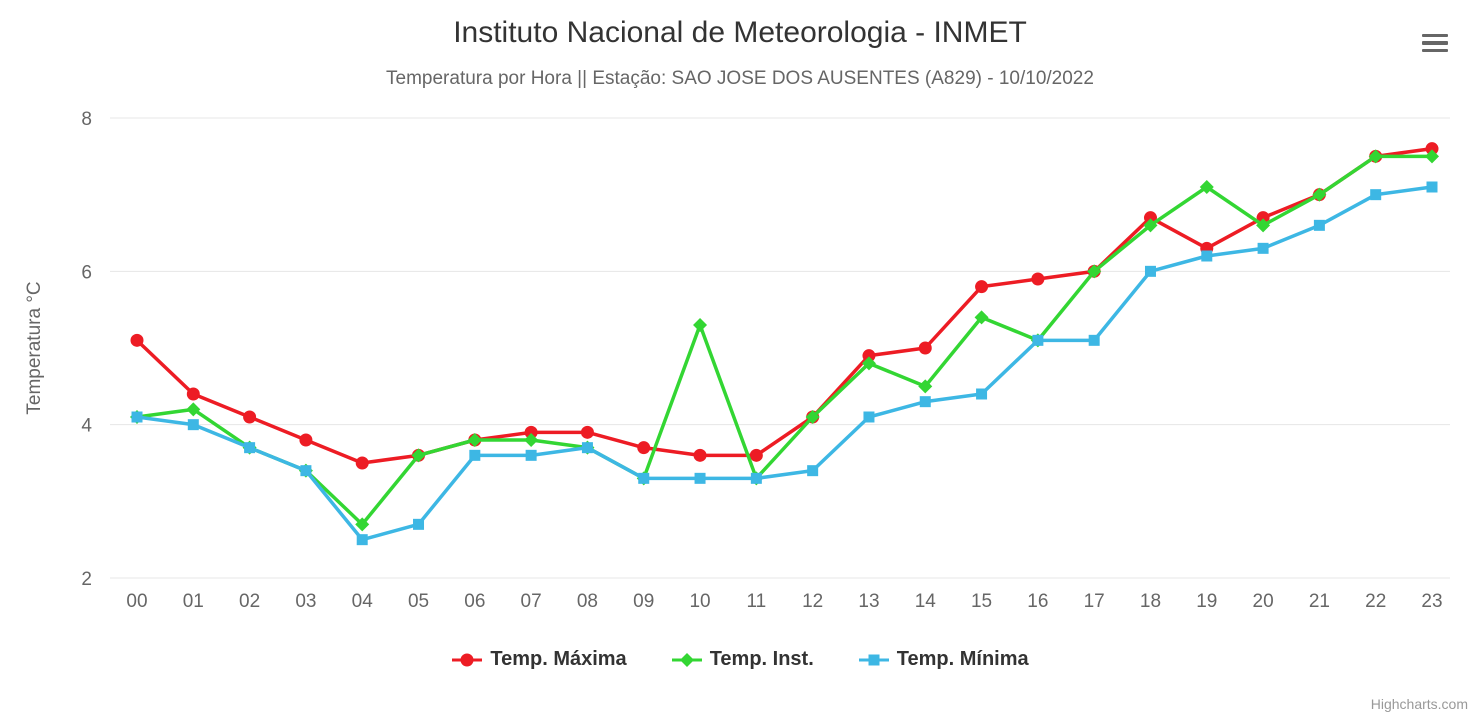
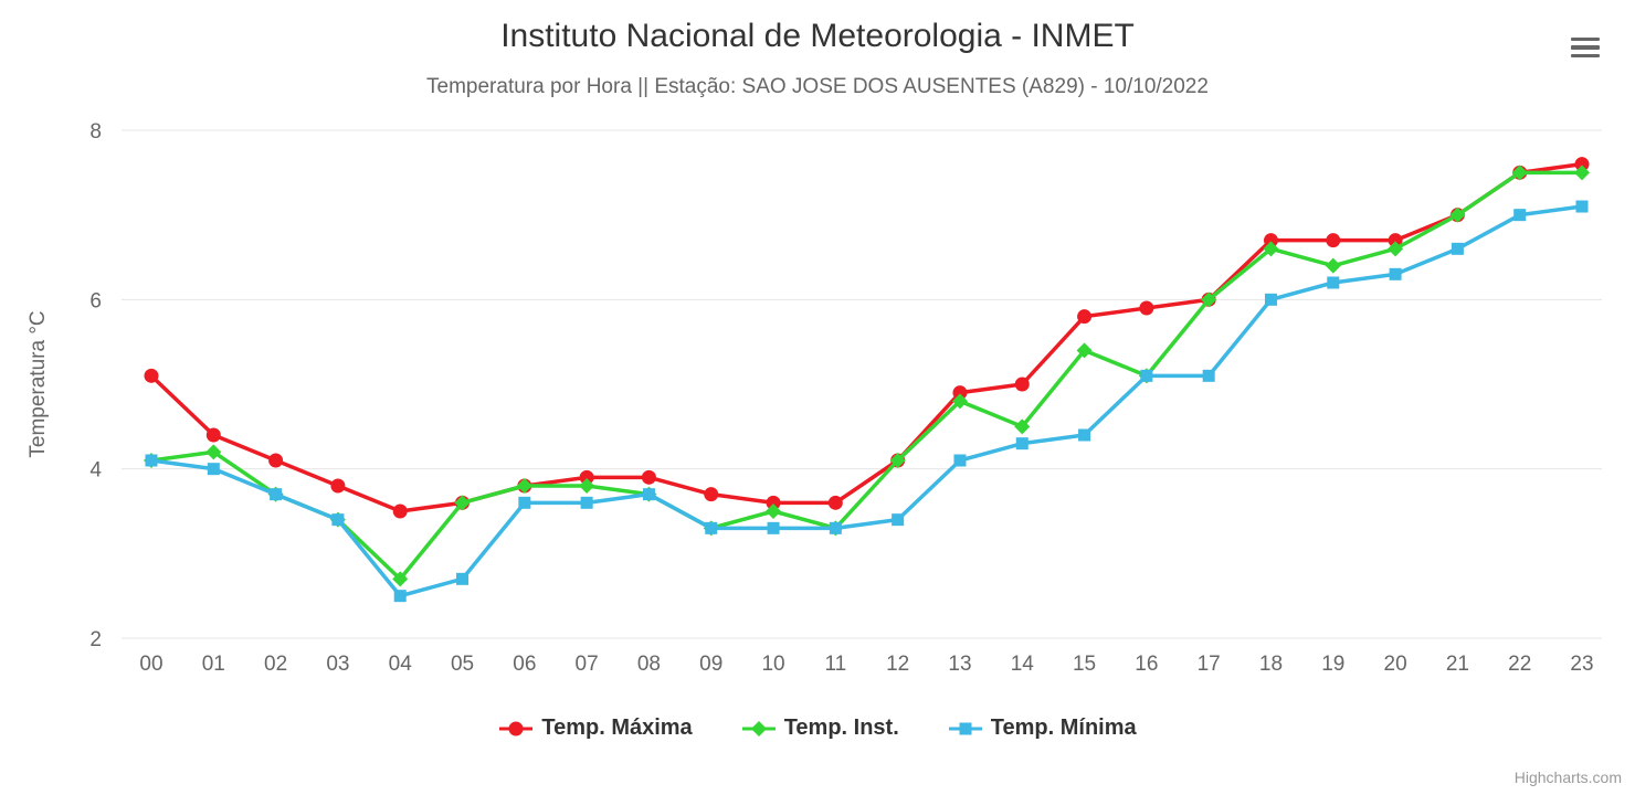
Temp. Inst./10: 5.3 -> 3.5
Temp. Máxima/19: 6.3 -> 6.7
Temp. Inst./19: 7.1 -> 6.4
